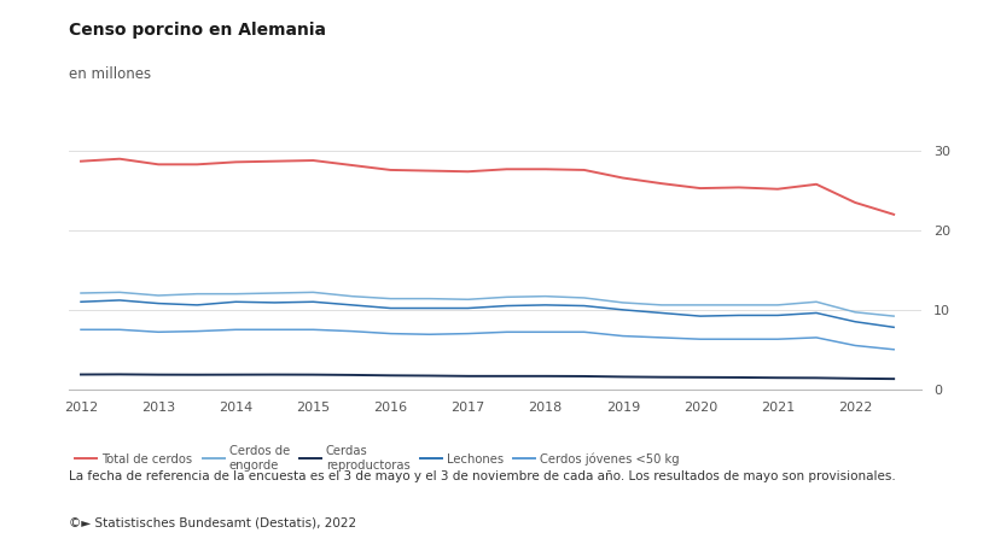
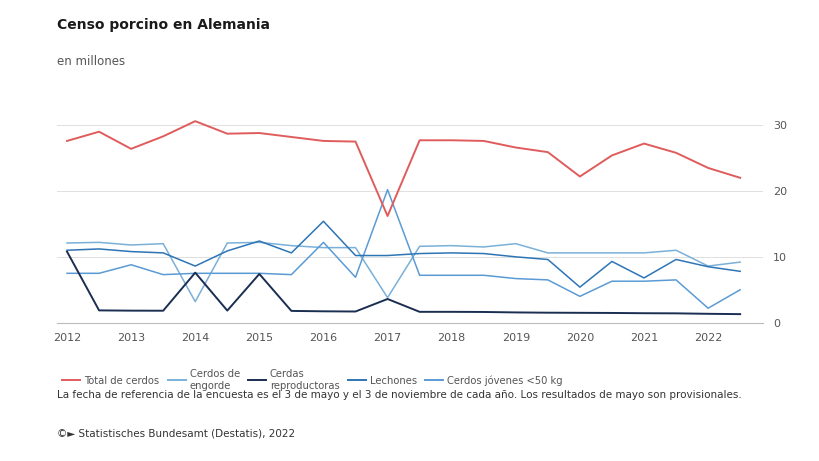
Total de cerdos/2012: 28.7 -> 27.6
Cerdas reproductoras/2012: 1.9 -> 10.8
Total de cerdos/2013: 28.3 -> 26.4
Cerdos jóvenes <50 kg/2013: 7.2 -> 8.8
Total de cerdos/2014: 28.6 -> 30.6
Cerdos de engorde/2014: 12.0 -> 3.2
Cerdas reproductoras/2014: 1.8 -> 7.6
Lechones/2014: 11.0 -> 8.6
Cerdas reproductoras/2015: 1.8 -> 7.4
Lechones/2015: 11.0 -> 12.4
Lechones/2016: 10.2 -> 15.4
Cerdos jóvenes <50 kg/2016: 7.0 -> 12.2
Total de cerdos/2017: 27.4 -> 16.2
Cerdos de engorde/2017: 11.3 -> 3.8
Cerdas reproductoras/2017: 1.6 -> 3.6
Cerdos jóvenes <50 kg/2017: 7.0 -> 20.2
Cerdos de engorde/2019: 10.9 -> 12.0
Total de cerdos/2020: 25.3 -> 22.2
Lechones/2020: 9.2 -> 5.4
Cerdos jóvenes <50 kg/2020: 6.3 -> 4.0
Total de cerdos/2021: 25.2 -> 27.2
Lechones/2021: 9.3 -> 6.8
Cerdos de engorde/2022: 9.7 -> 8.6
Cerdos jóvenes <50 kg/2022: 5.5 -> 2.2
